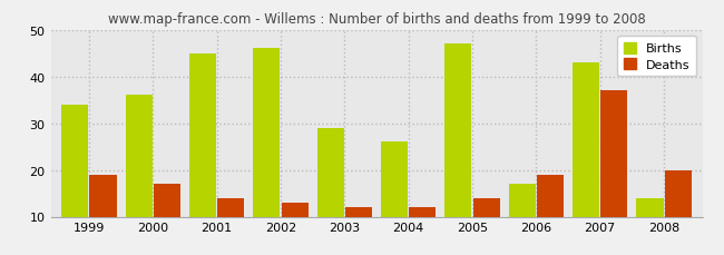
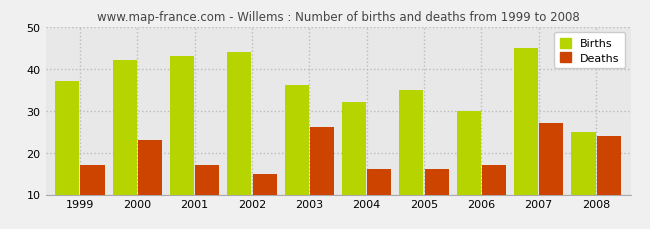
Births/1999: 34 -> 37
Deaths/1999: 19 -> 17
Births/2000: 36 -> 42
Deaths/2000: 17 -> 23
Births/2001: 45 -> 43
Deaths/2001: 14 -> 17
Births/2002: 46 -> 44
Deaths/2002: 13 -> 15
Births/2003: 29 -> 36
Deaths/2003: 12 -> 26
Births/2004: 26 -> 32
Deaths/2004: 12 -> 16
Births/2005: 47 -> 35
Deaths/2005: 14 -> 16
Births/2006: 17 -> 30
Deaths/2006: 19 -> 17
Births/2007: 43 -> 45
Deaths/2007: 37 -> 27
Births/2008: 14 -> 25
Deaths/2008: 20 -> 24
